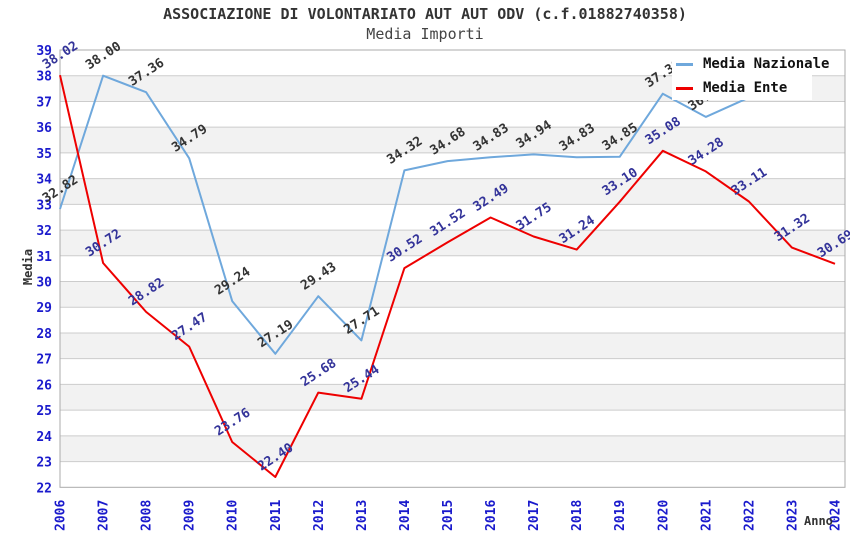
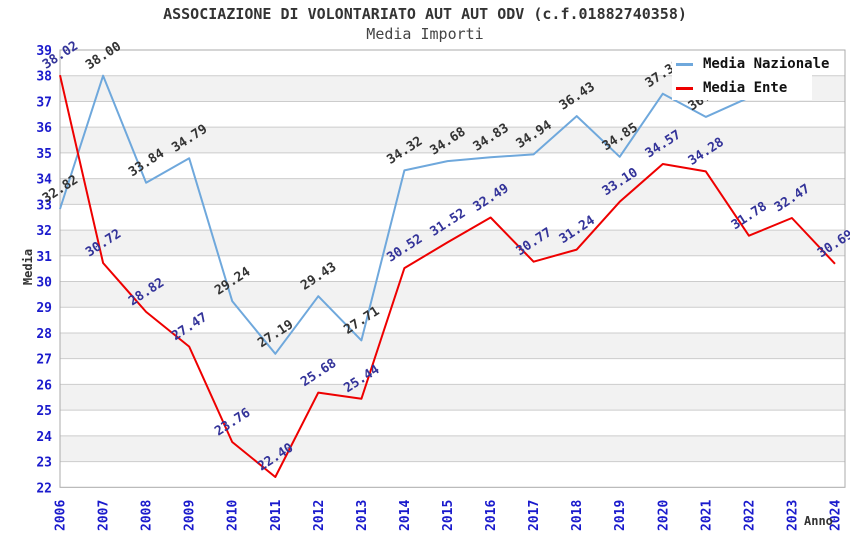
Media Nazionale/2008: 37.36 -> 33.84
Media Ente/2017: 31.75 -> 30.77
Media Nazionale/2018: 34.83 -> 36.43
Media Ente/2020: 35.08 -> 34.57
Media Ente/2022: 33.11 -> 31.78
Media Ente/2023: 31.32 -> 32.47
